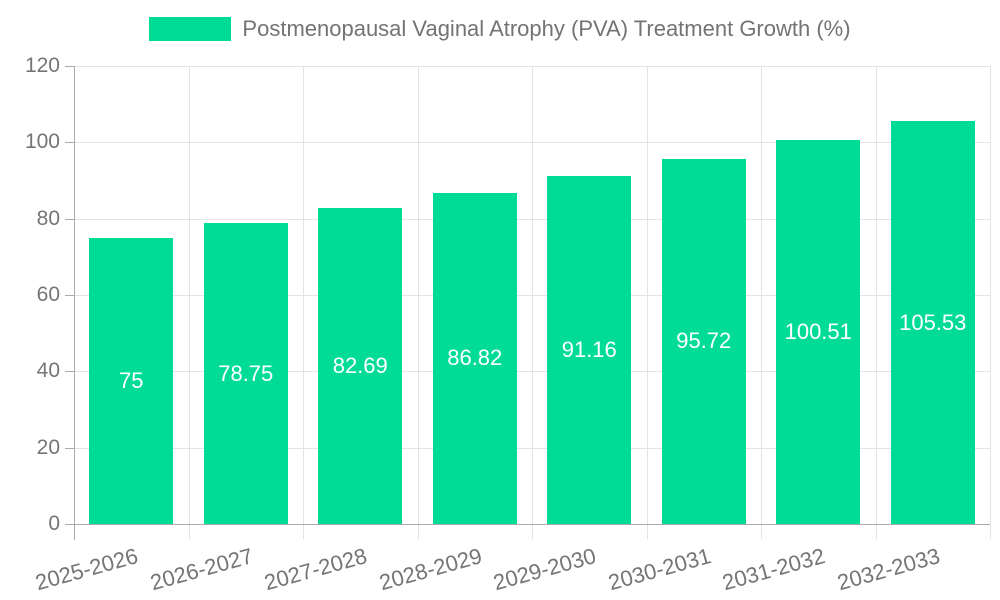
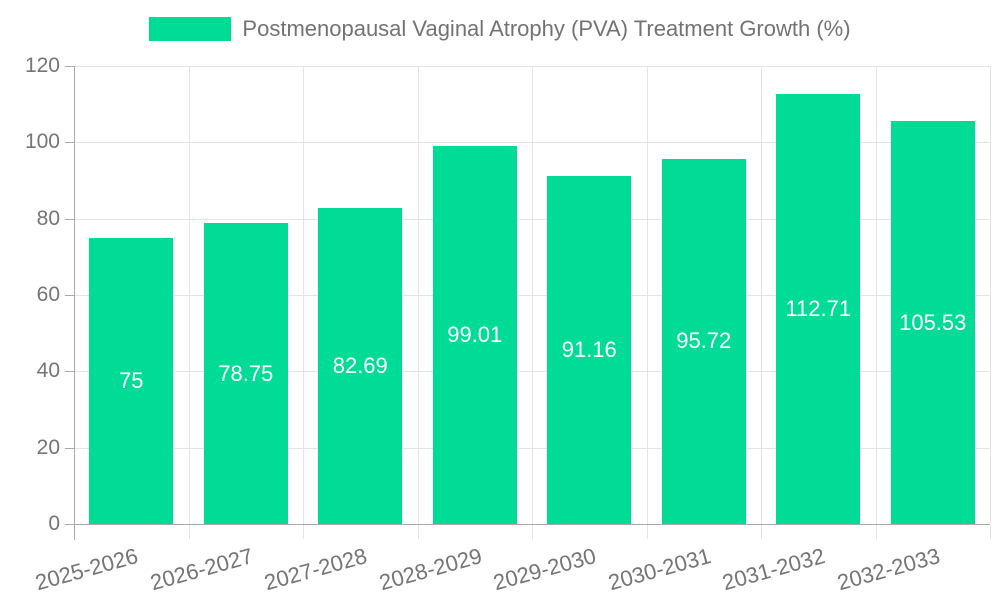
2028-2029: 86.82 -> 99.01
2031-2032: 100.51 -> 112.71
